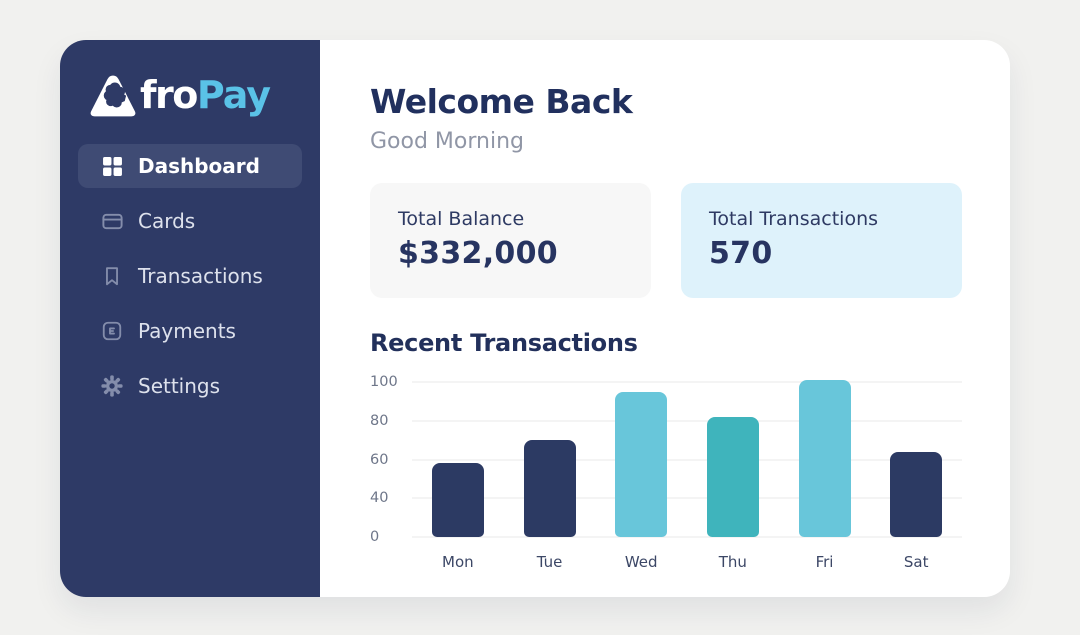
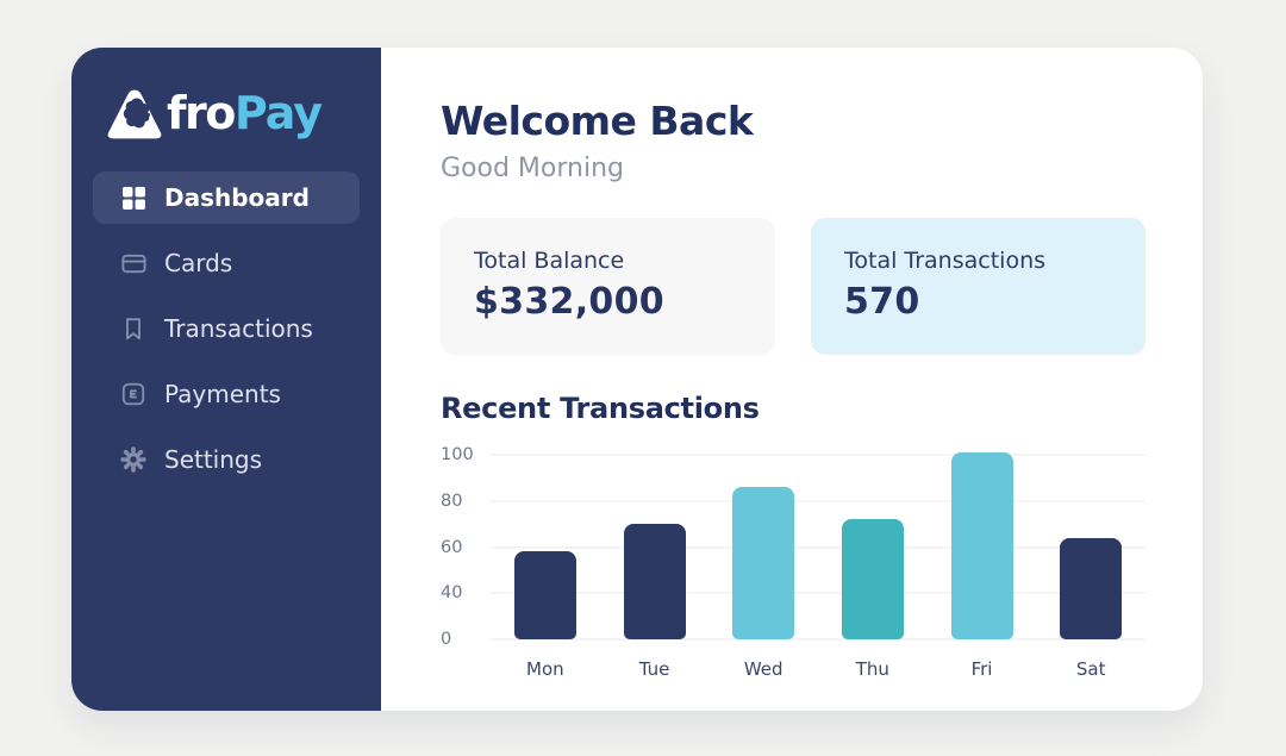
Wed: 95 -> 86
Thu: 82 -> 72
